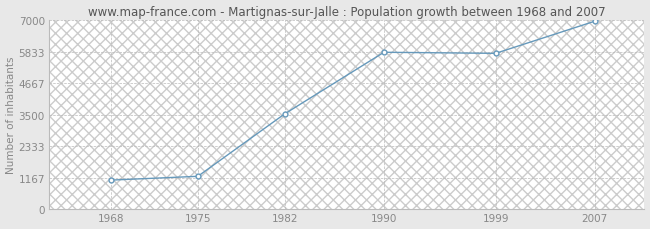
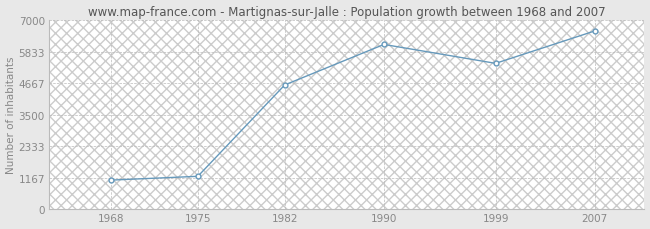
1982: 3530 -> 4600
1990: 5810 -> 6100
1999: 5770 -> 5400
2007: 6960 -> 6600
